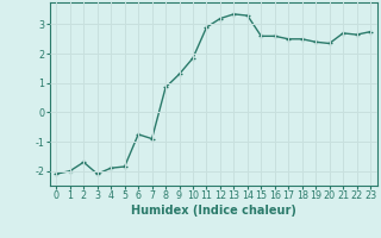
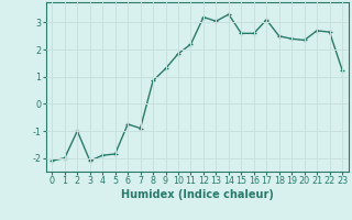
2: -1.70 -> -1.00
11: 2.90 -> 2.20
13: 3.35 -> 3.05
17: 2.50 -> 3.10
23: 2.75 -> 1.25
